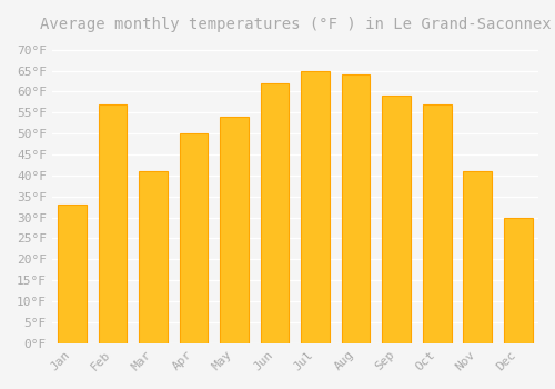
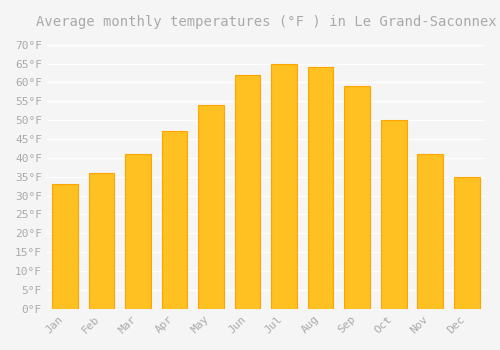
Feb: 57°F -> 36°F
Apr: 50°F -> 47°F
Oct: 57°F -> 50°F
Dec: 30°F -> 35°F
